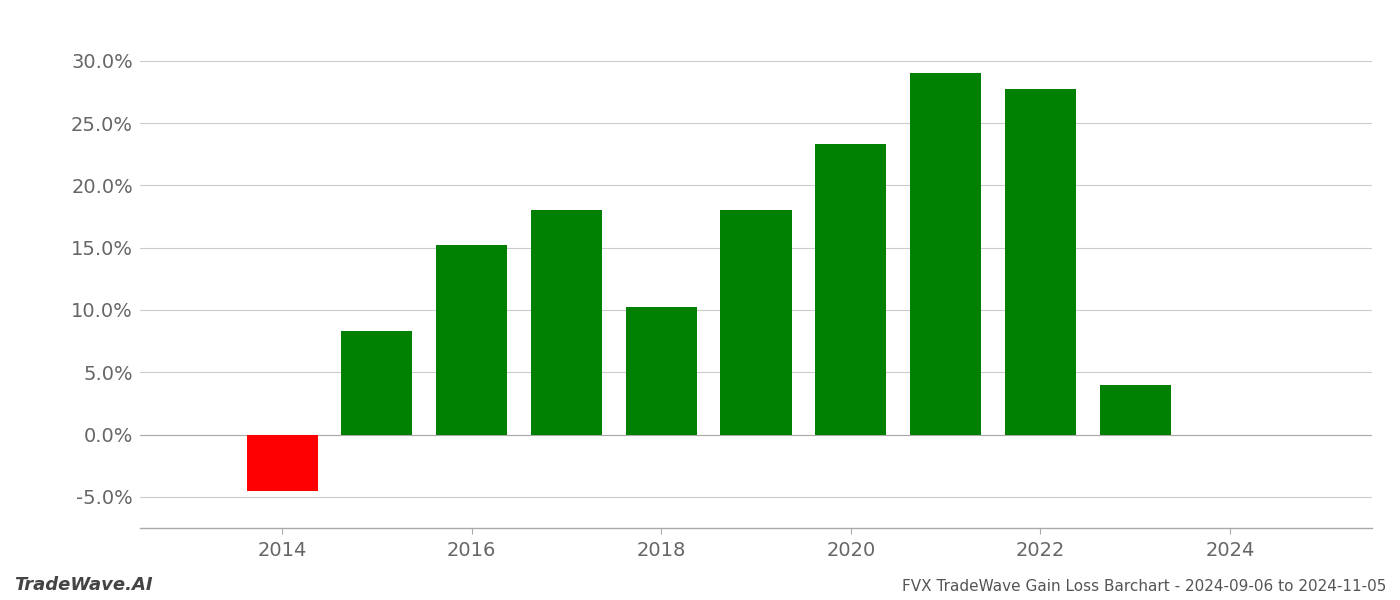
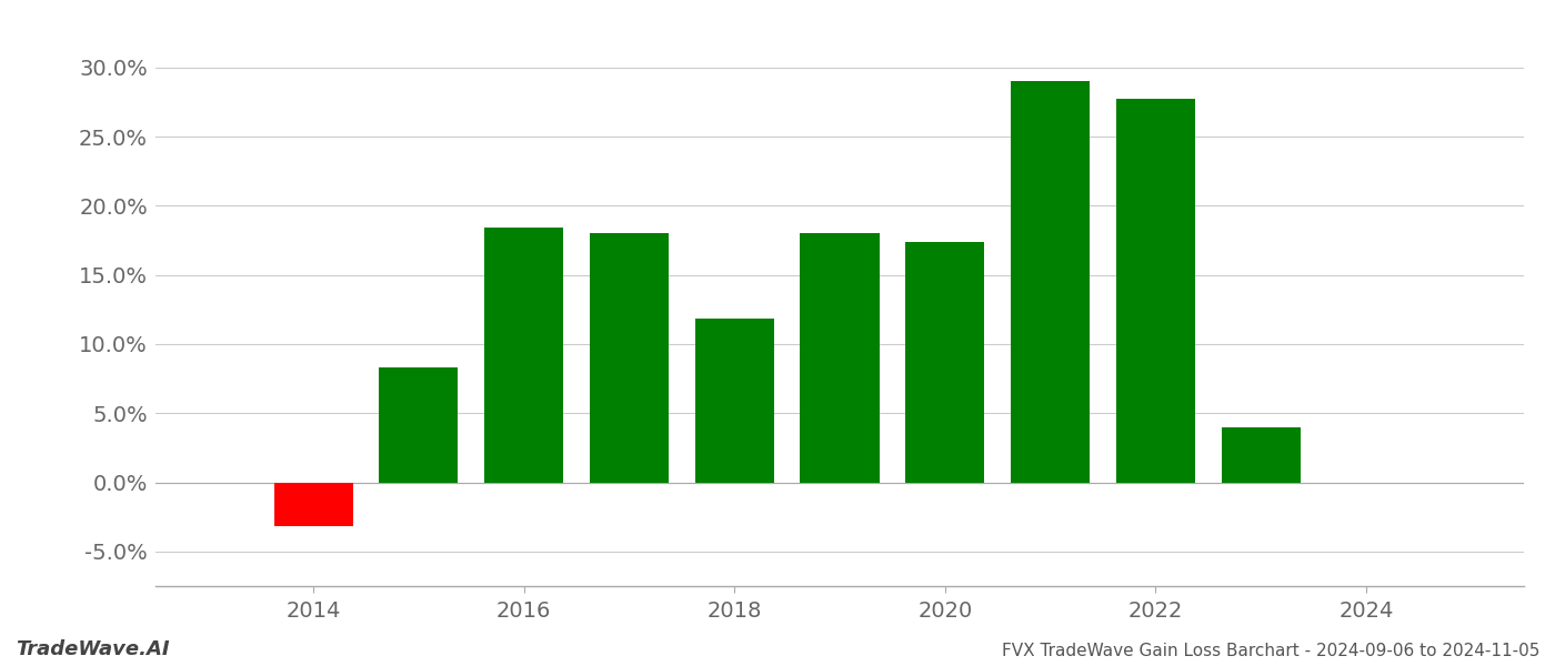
2014: -4.5% -> -3.2%
2016: 15.2% -> 18.4%
2018: 10.2% -> 11.8%
2020: 23.3% -> 17.4%
